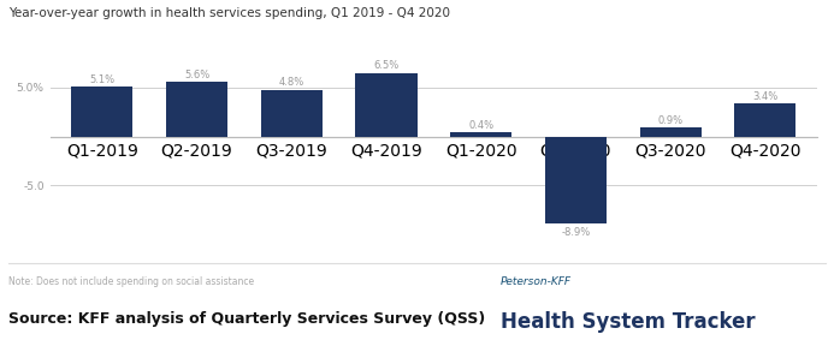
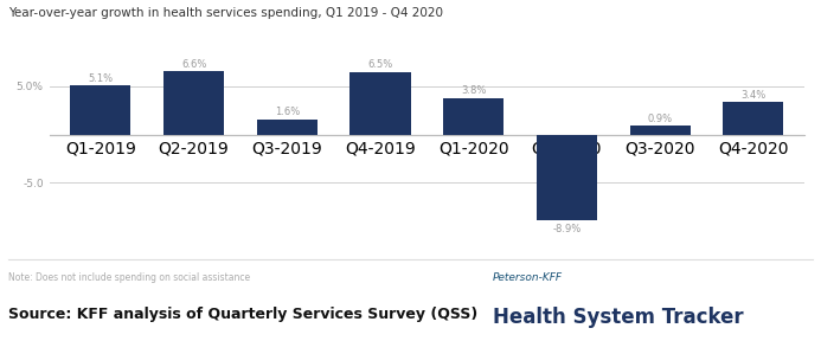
Q2-2019: 5.6% -> 6.6%
Q3-2019: 4.8% -> 1.6%
Q1-2020: 0.4% -> 3.8%
